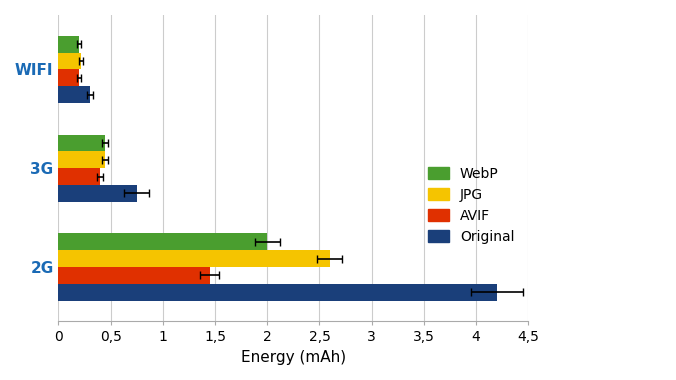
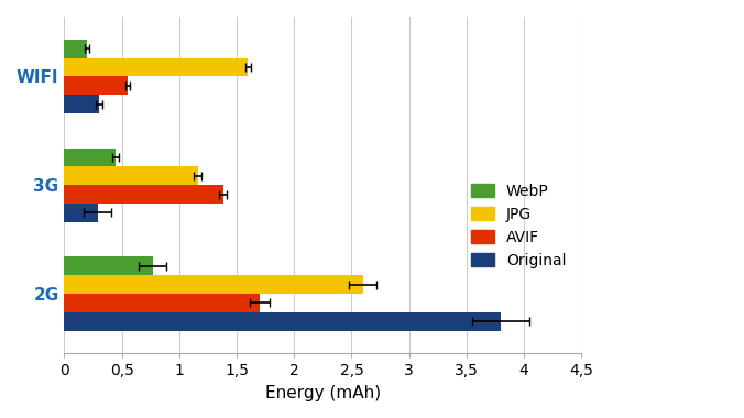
JPG/WIFI: 0,22 -> 1,60
AVIF/WIFI: 0,20 -> 0,55
JPG/3G: 0,45 -> 1,16
AVIF/3G: 0,40 -> 1,38
Original/3G: 0,75 -> 0,29
WebP/2G: 2,00 -> 0,77
AVIF/2G: 1,45 -> 1,70
Original/2G: 4,20 -> 3,80
